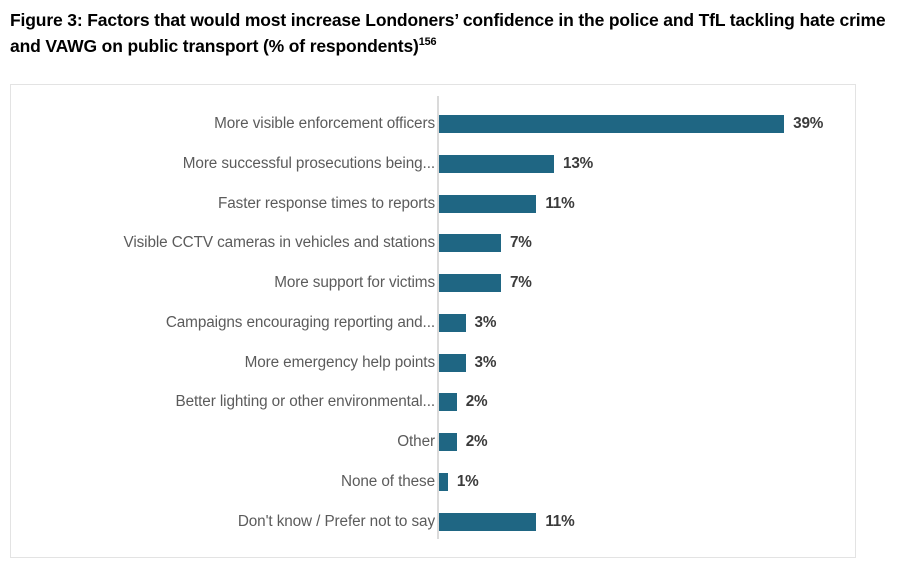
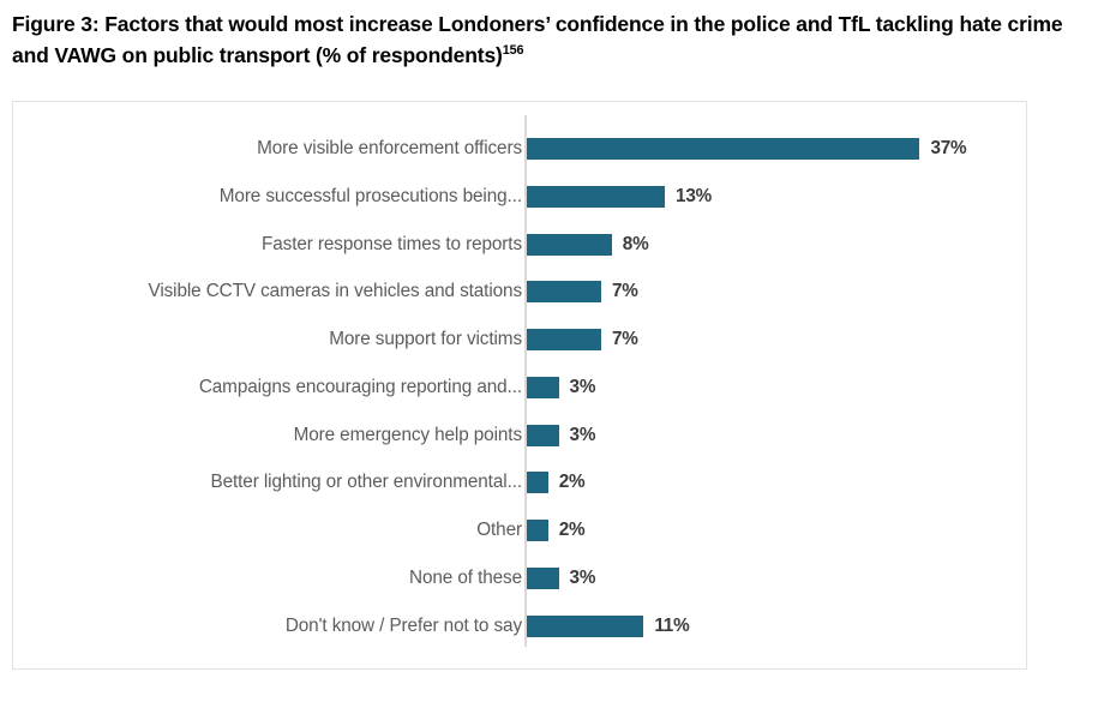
More visible enforcement officers: 39% -> 37%
Faster response times to reports: 11% -> 8%
None of these: 1% -> 3%
